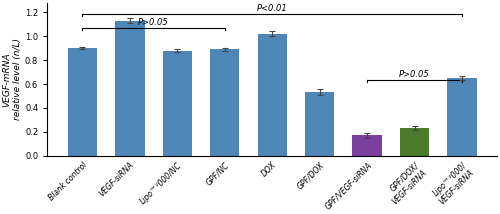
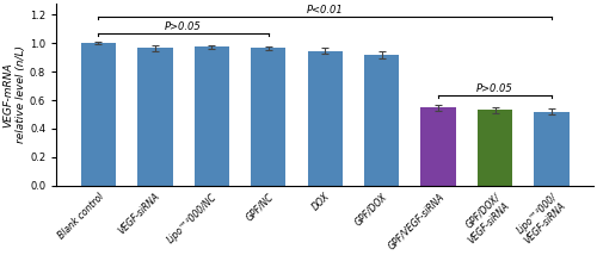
Blank control: 0.90 -> 1.00
VEGF-siRNA: 1.13 -> 0.96
Lipo™²000/NC: 0.88 -> 0.97
GPF/NC: 0.89 -> 0.96
DOX: 1.02 -> 0.94
GPF/DOX: 0.53 -> 0.92
GPF/VEGF-siRNA: 0.17 -> 0.55
GPF/DOX/ VEGF-siRNA: 0.23 -> 0.53
Lipo™²000/ VEGF-siRNA: 0.65 -> 0.52
